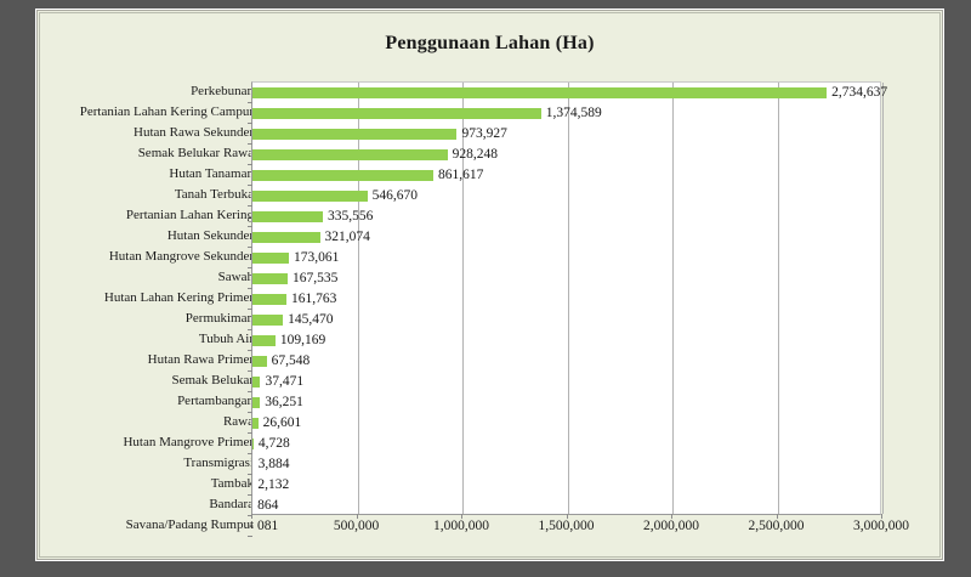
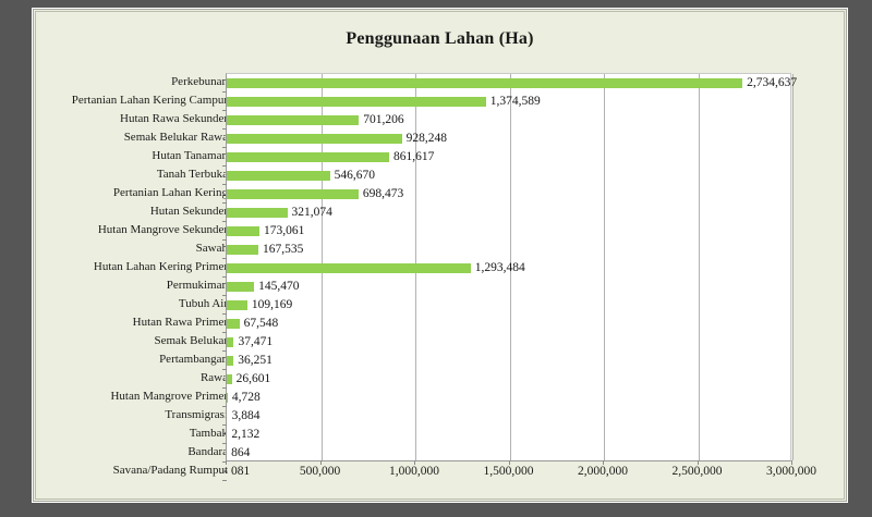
Hutan Rawa Sekunder: 973,927 -> 701,206
Pertanian Lahan Kering: 335,556 -> 698,473
Hutan Lahan Kering Primer: 161,763 -> 1,293,484
